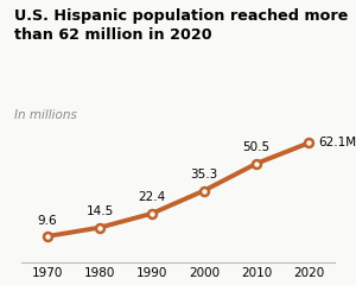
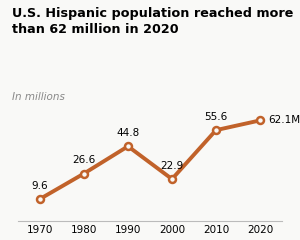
1980: 14.5 -> 26.6
1990: 22.4 -> 44.8
2000: 35.3 -> 22.9
2010: 50.5 -> 55.6
